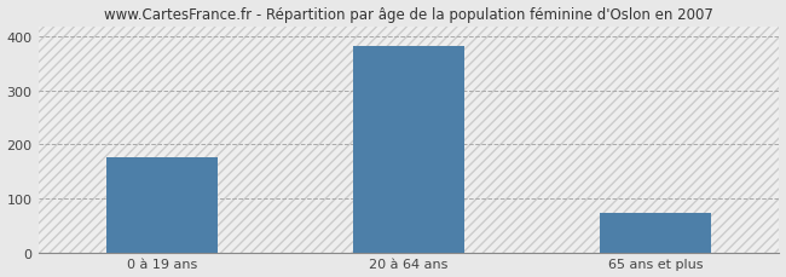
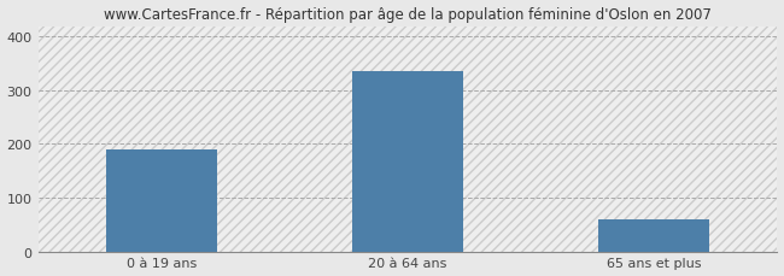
0 à 19 ans: 177 -> 190
20 à 64 ans: 384 -> 335
65 ans et plus: 73 -> 60
